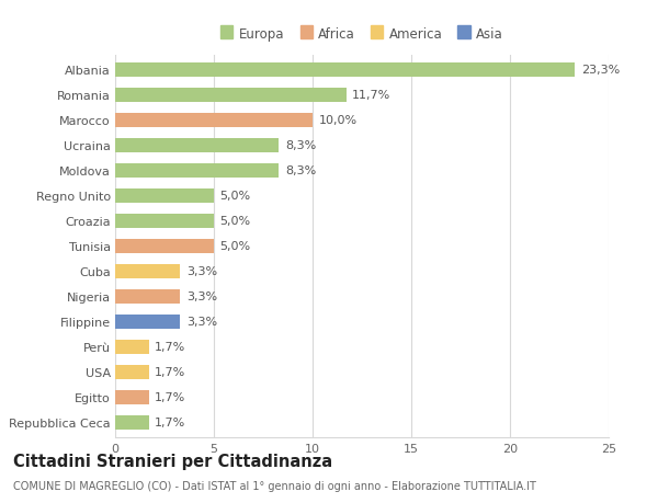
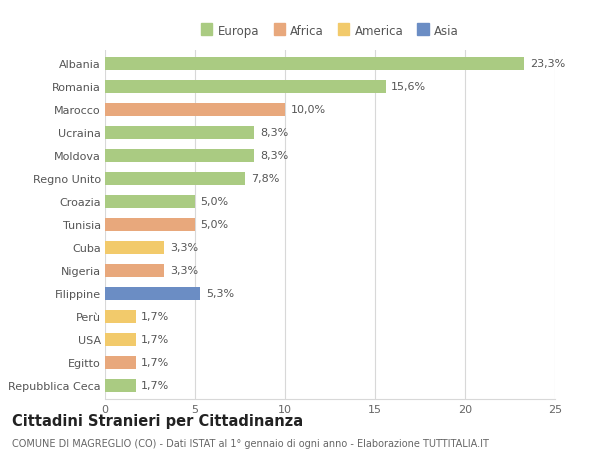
Romania: 11,7% -> 15,6%
Regno Unito: 5,0% -> 7,8%
Filippine: 3,3% -> 5,3%
